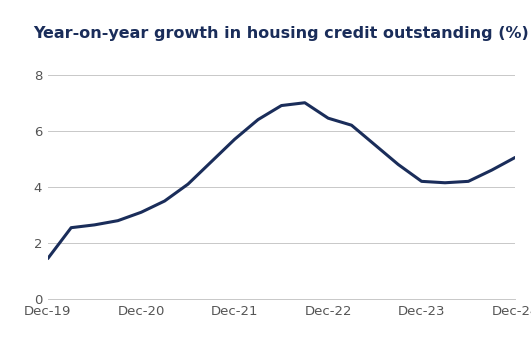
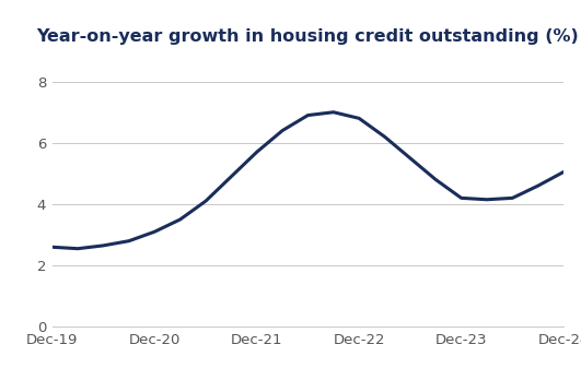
Dec-19: 1.45 -> 2.60
Dec-22: 6.45 -> 6.80
